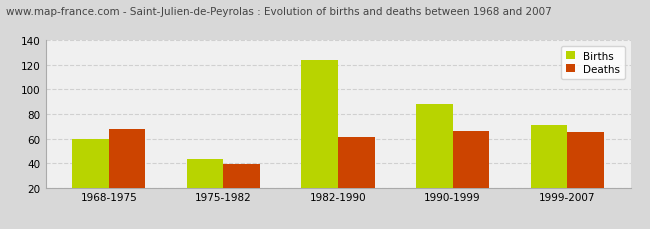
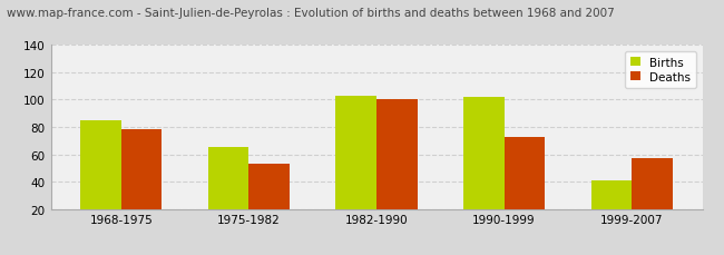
Births/1968-1975: 60 -> 85
Deaths/1968-1975: 68 -> 78
Births/1975-1982: 43 -> 65
Deaths/1975-1982: 39 -> 53
Births/1982-1990: 124 -> 103
Deaths/1982-1990: 61 -> 100
Births/1990-1999: 88 -> 102
Deaths/1990-1999: 66 -> 73
Births/1999-2007: 71 -> 41
Deaths/1999-2007: 65 -> 57
